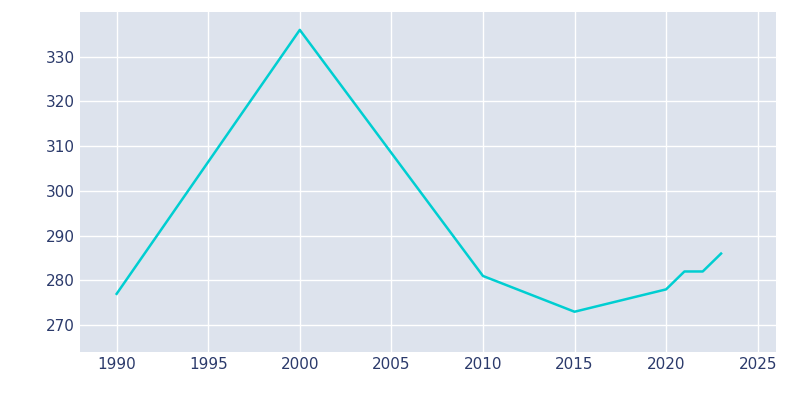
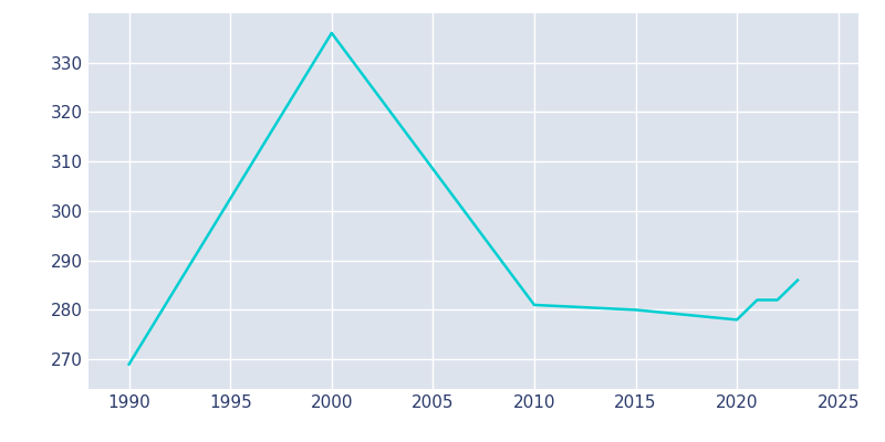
1990: 277 -> 269
2015: 273 -> 280
